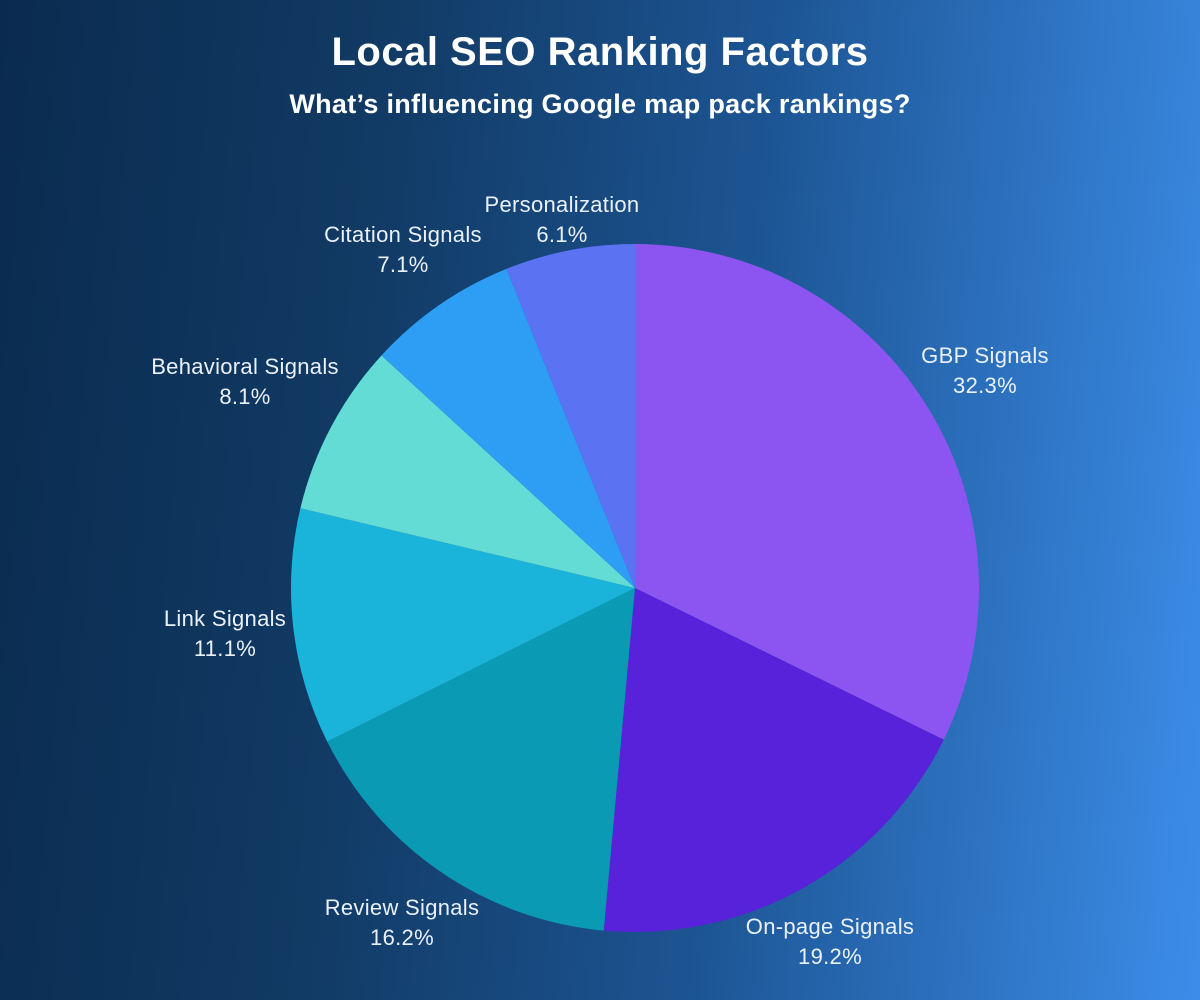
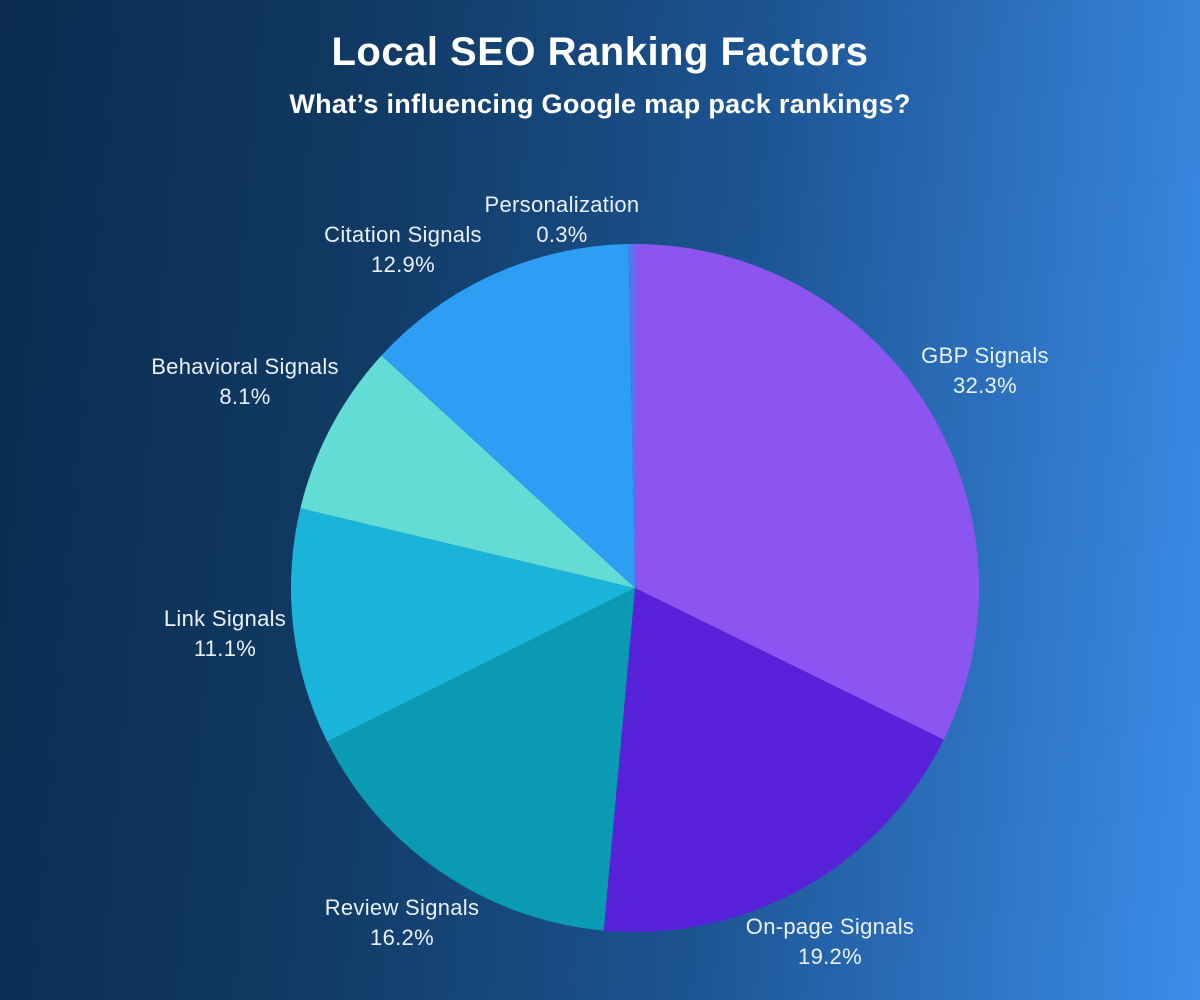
Citation Signals: 7.1% -> 12.9%
Personalization: 6.1% -> 0.3%
